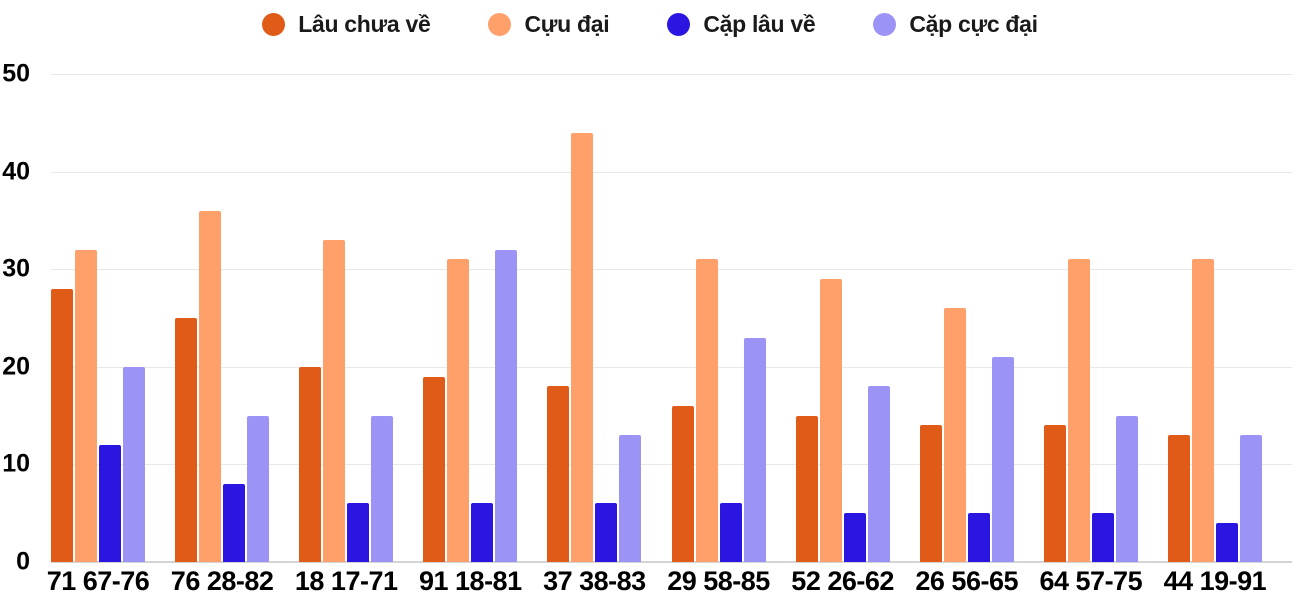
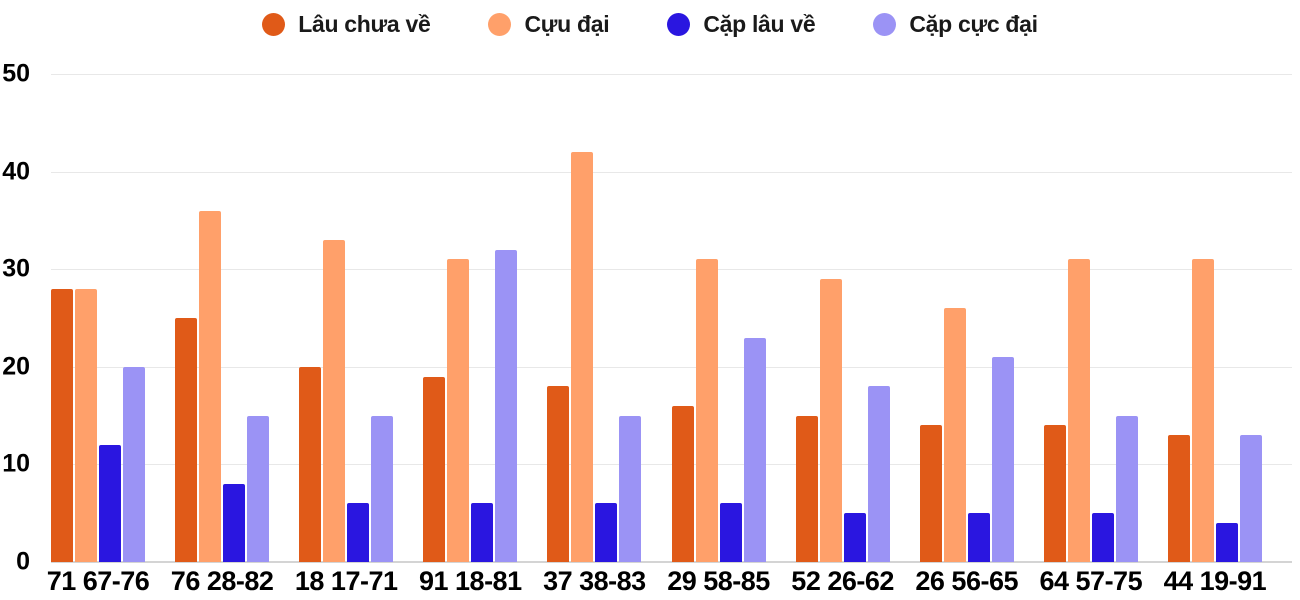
Cựu đại/71 67-76: 32 -> 28
Cựu đại/37 38-83: 44 -> 42
Cặp cực đại/37 38-83: 13 -> 15
